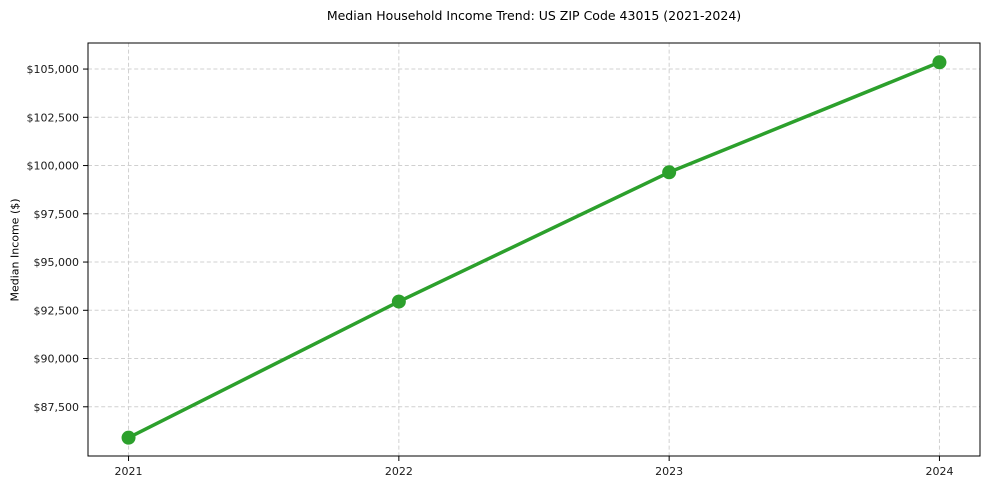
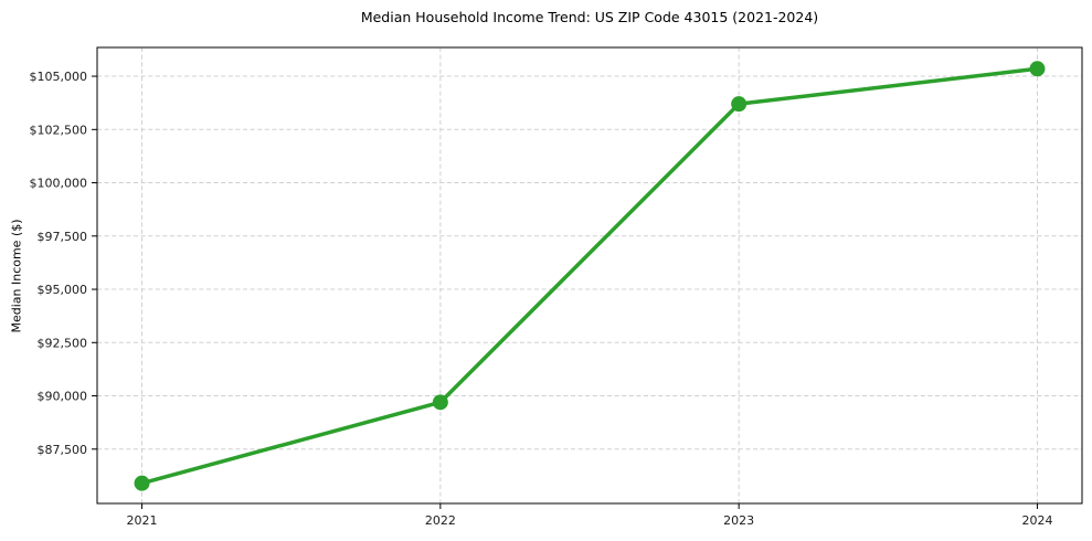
2022: $93000 -> $89700
2023: $99600 -> $103700
